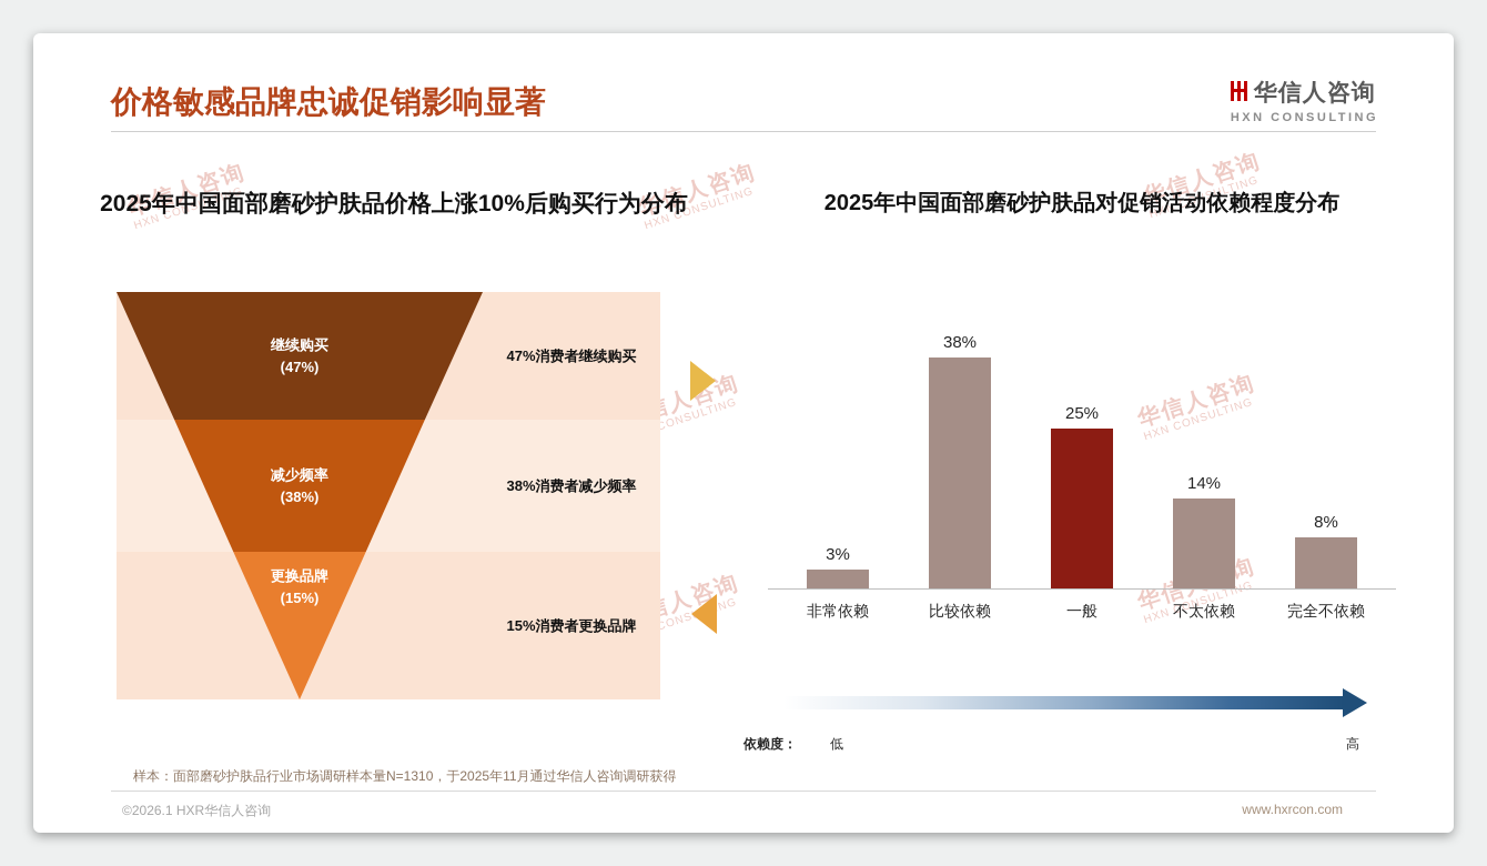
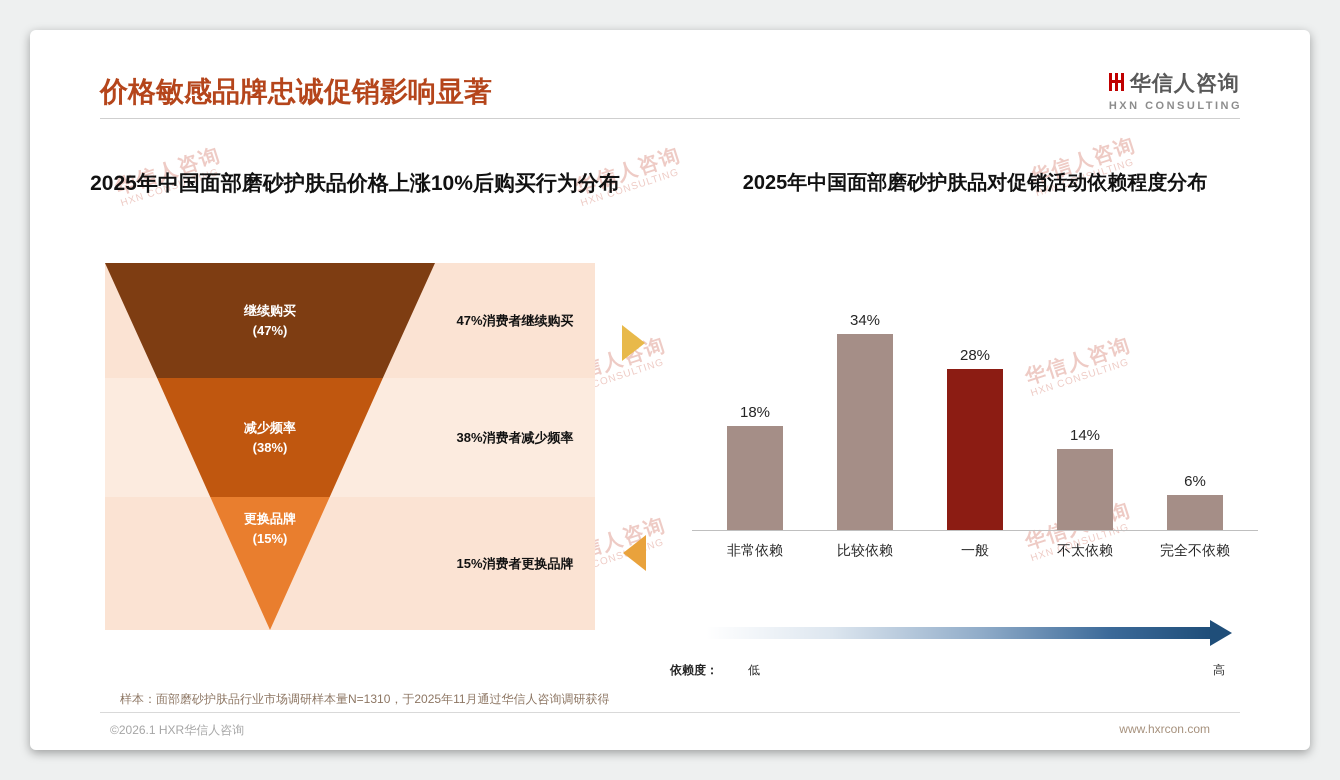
2025年中国面部磨砂护肤品对促销活动依赖程度分布/非常依赖: 3% -> 18%
2025年中国面部磨砂护肤品对促销活动依赖程度分布/比较依赖: 38% -> 34%
2025年中国面部磨砂护肤品对促销活动依赖程度分布/一般: 25% -> 28%
2025年中国面部磨砂护肤品对促销活动依赖程度分布/完全不依赖: 8% -> 6%
